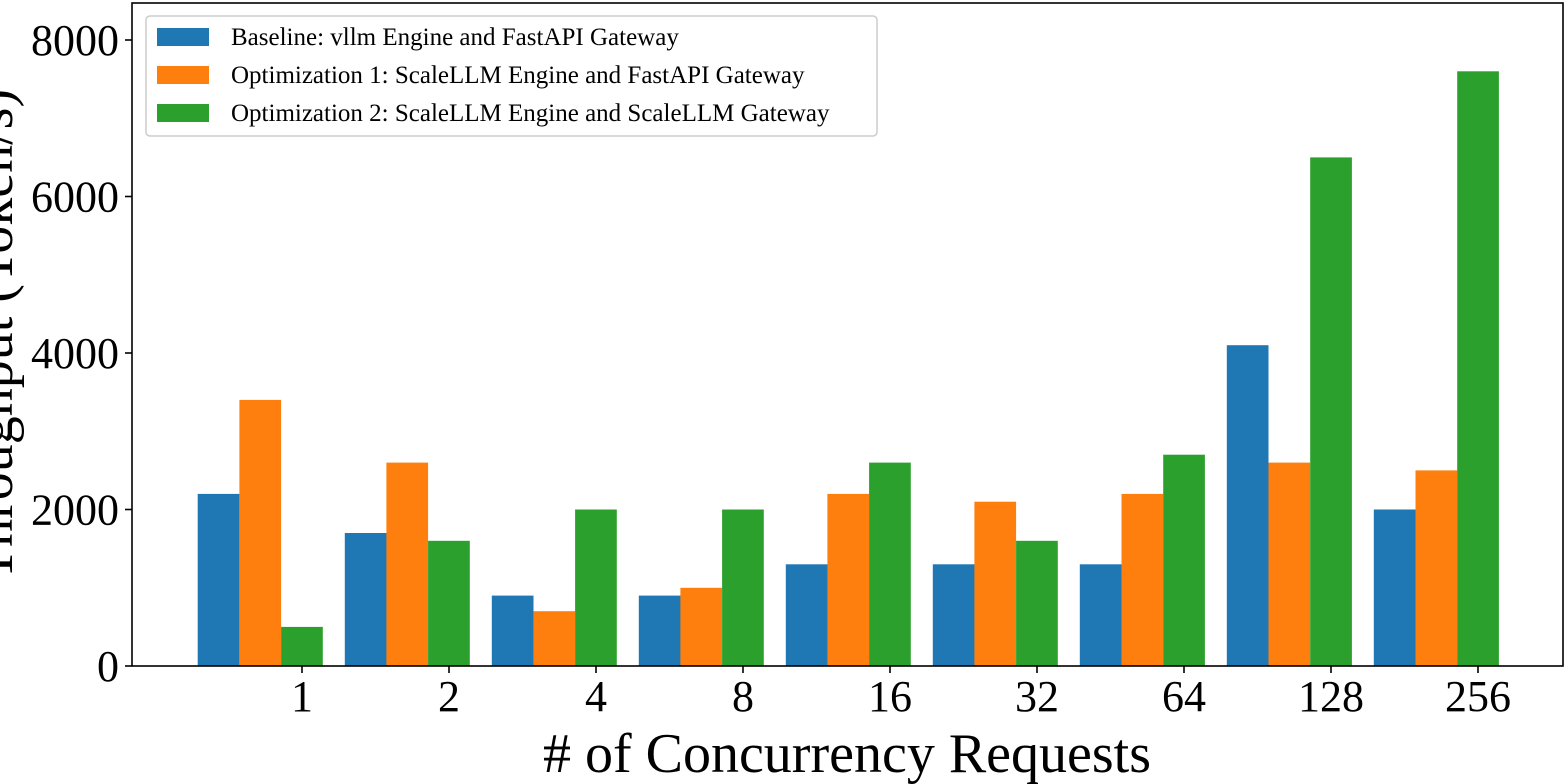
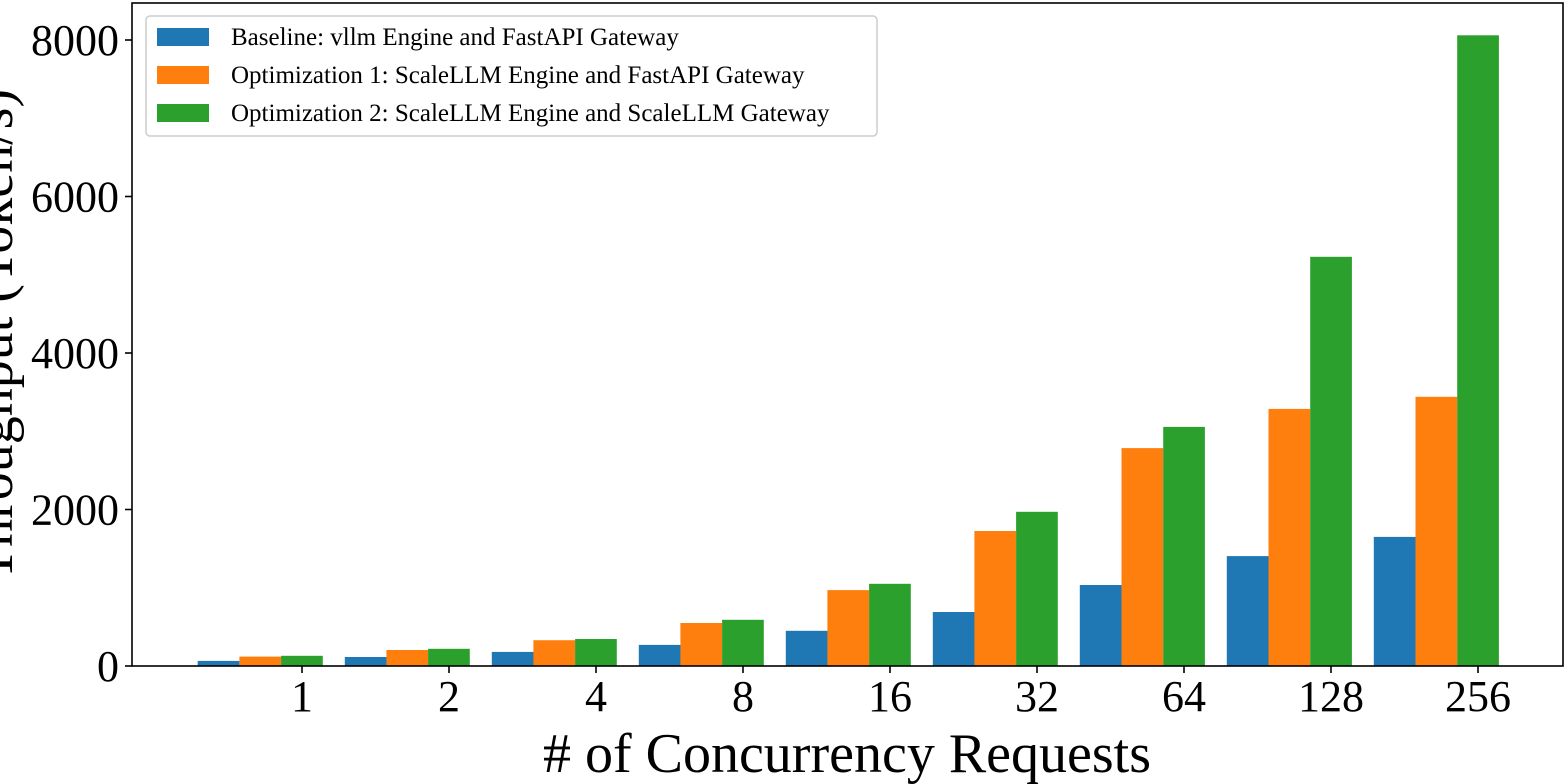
Baseline: vllm Engine and FastAPI Gateway/1: 2200 -> 100
Optimization 1: ScaleLLM Engine and FastAPI Gateway/1: 3400 -> 100
Optimization 2: ScaleLLM Engine and ScaleLLM Gateway/1: 500 -> 100
Baseline: vllm Engine and FastAPI Gateway/2: 1700 -> 100
Optimization 1: ScaleLLM Engine and FastAPI Gateway/2: 2600 -> 200
Optimization 2: ScaleLLM Engine and ScaleLLM Gateway/2: 1600 -> 200
Baseline: vllm Engine and FastAPI Gateway/4: 900 -> 200
Optimization 1: ScaleLLM Engine and FastAPI Gateway/4: 700 -> 300
Optimization 2: ScaleLLM Engine and ScaleLLM Gateway/4: 2000 -> 300
Baseline: vllm Engine and FastAPI Gateway/8: 900 -> 300
Optimization 1: ScaleLLM Engine and FastAPI Gateway/8: 1000 -> 600
Optimization 2: ScaleLLM Engine and ScaleLLM Gateway/8: 2000 -> 600
Baseline: vllm Engine and FastAPI Gateway/16: 1300 -> 400
Optimization 1: ScaleLLM Engine and FastAPI Gateway/16: 2200 -> 1000
Optimization 2: ScaleLLM Engine and ScaleLLM Gateway/16: 2600 -> 1000
Baseline: vllm Engine and FastAPI Gateway/32: 1300 -> 700
Optimization 1: ScaleLLM Engine and FastAPI Gateway/32: 2100 -> 1700
Optimization 2: ScaleLLM Engine and ScaleLLM Gateway/32: 1600 -> 2000
Baseline: vllm Engine and FastAPI Gateway/64: 1300 -> 1000
Optimization 1: ScaleLLM Engine and FastAPI Gateway/64: 2200 -> 2800
Optimization 2: ScaleLLM Engine and ScaleLLM Gateway/64: 2700 -> 3100
Baseline: vllm Engine and FastAPI Gateway/128: 4100 -> 1400
Optimization 1: ScaleLLM Engine and FastAPI Gateway/128: 2600 -> 3300
Optimization 2: ScaleLLM Engine and ScaleLLM Gateway/128: 6500 -> 5200
Baseline: vllm Engine and FastAPI Gateway/256: 2000 -> 1600
Optimization 1: ScaleLLM Engine and FastAPI Gateway/256: 2500 -> 3400
Optimization 2: ScaleLLM Engine and ScaleLLM Gateway/256: 7600 -> 8100
